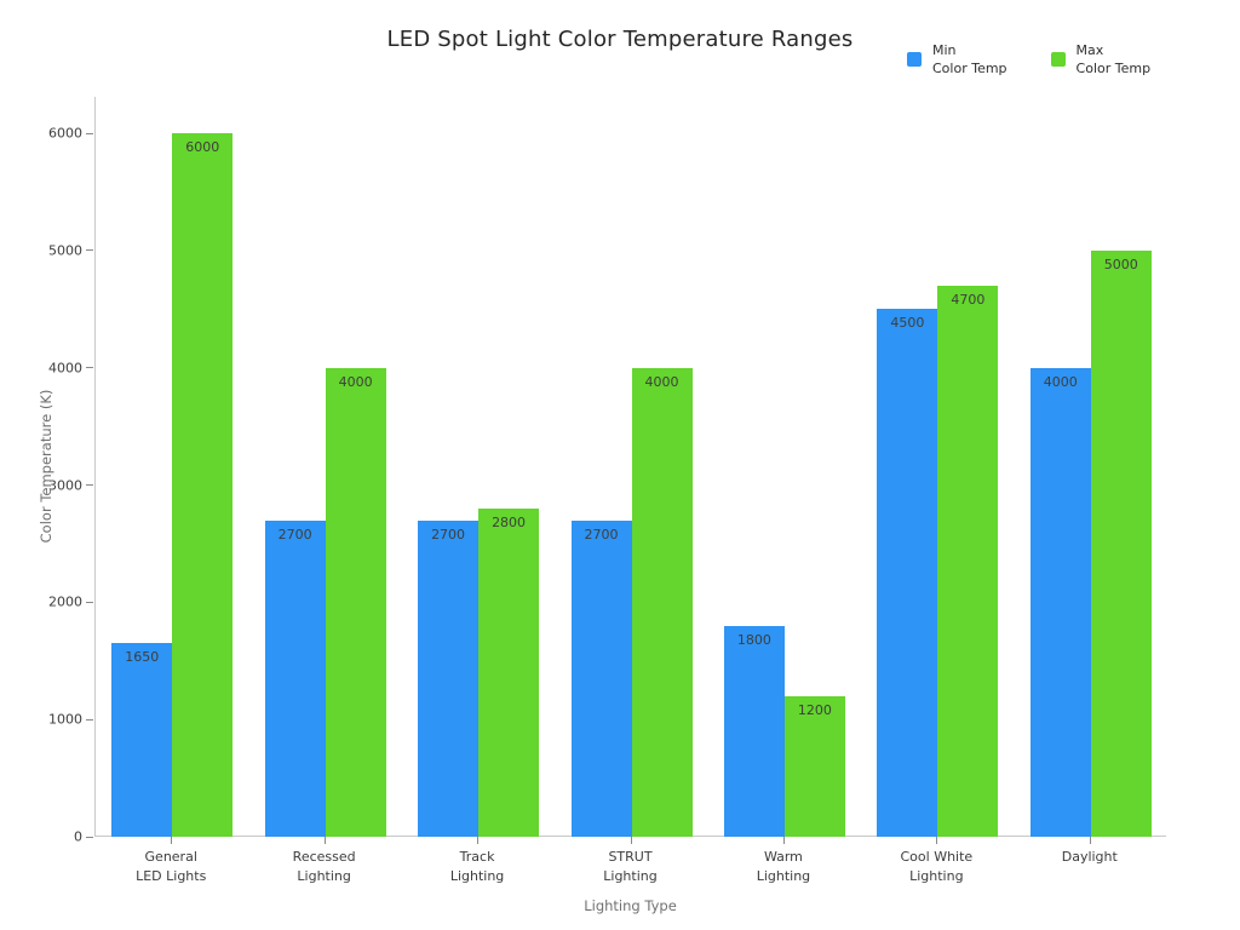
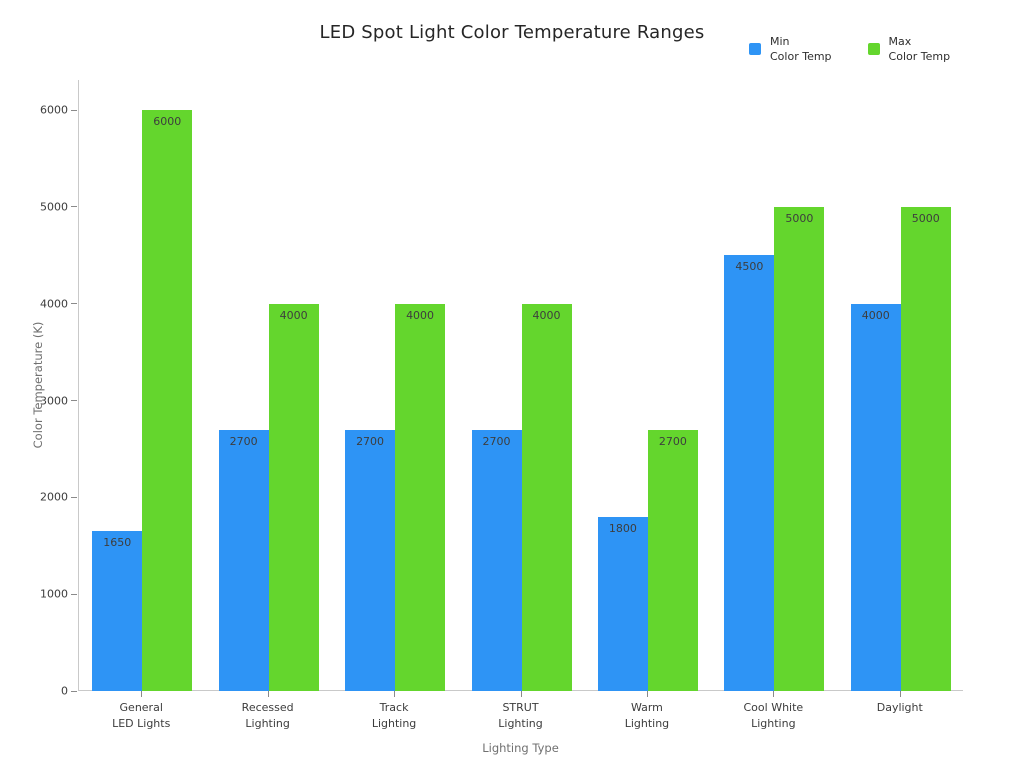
Max Color Temp/Track Lighting: 2800 -> 4000
Max Color Temp/Warm Lighting: 1200 -> 2700
Max Color Temp/Cool White Lighting: 4700 -> 5000
